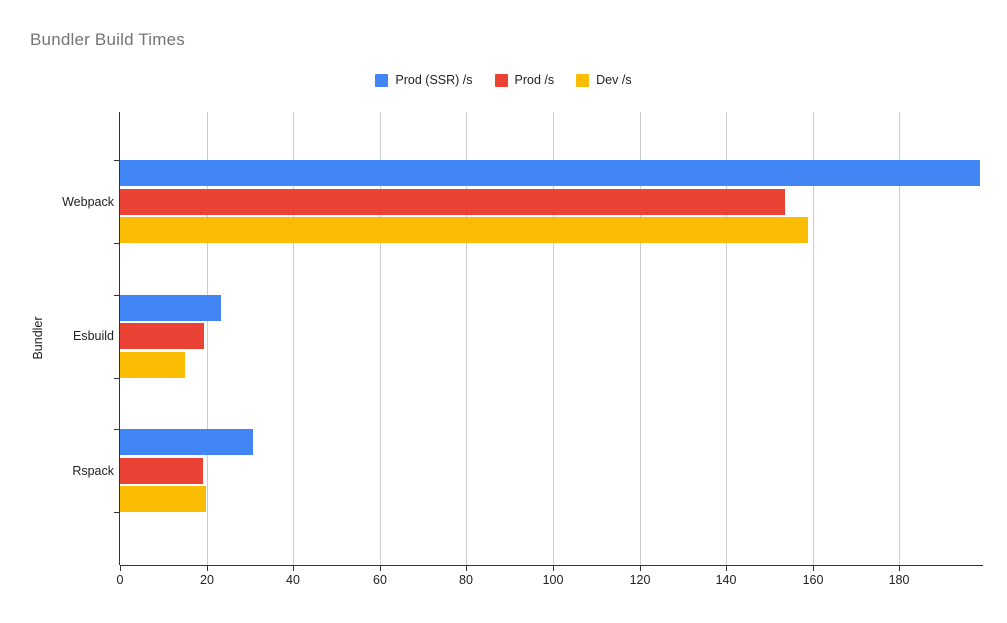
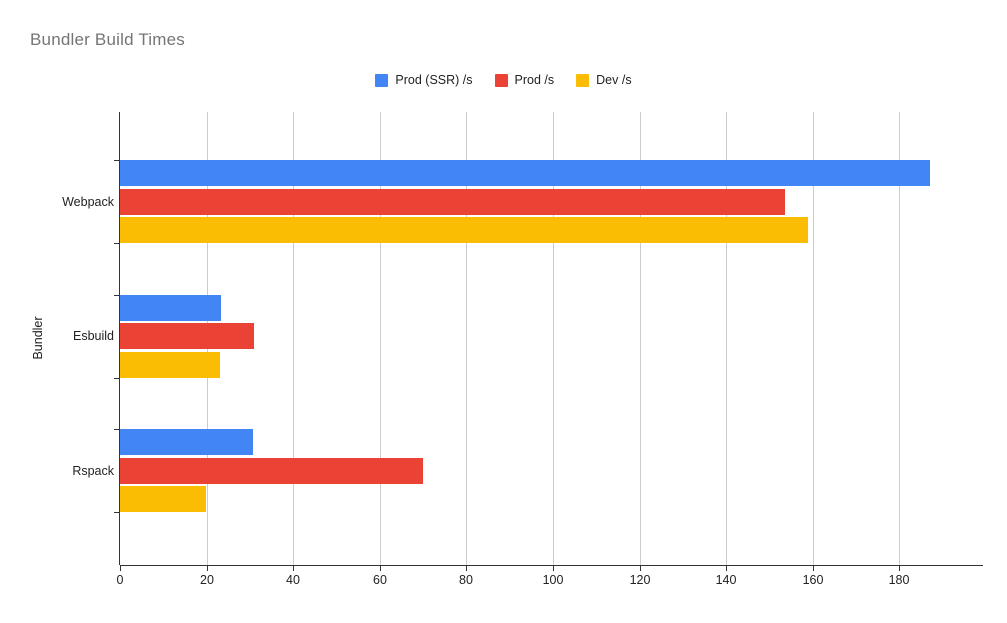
Prod (SSR) /s/Webpack: 199 -> 187
Prod /s/Esbuild: 20 -> 31
Dev /s/Esbuild: 15 -> 23
Prod /s/Rspack: 19 -> 70
